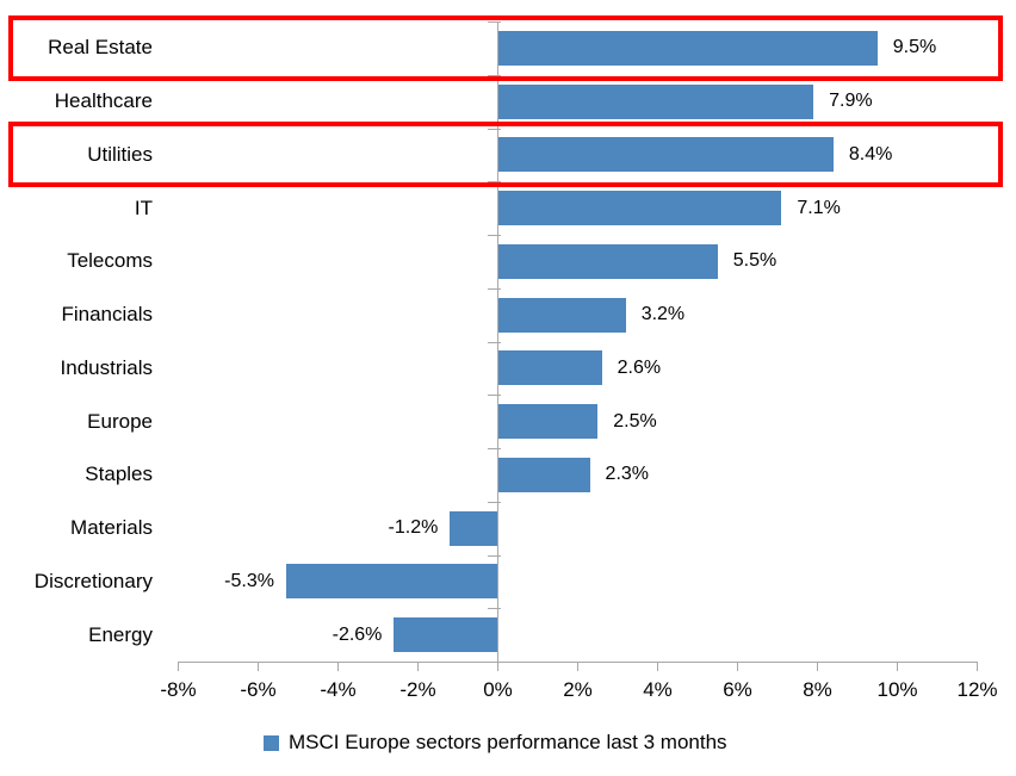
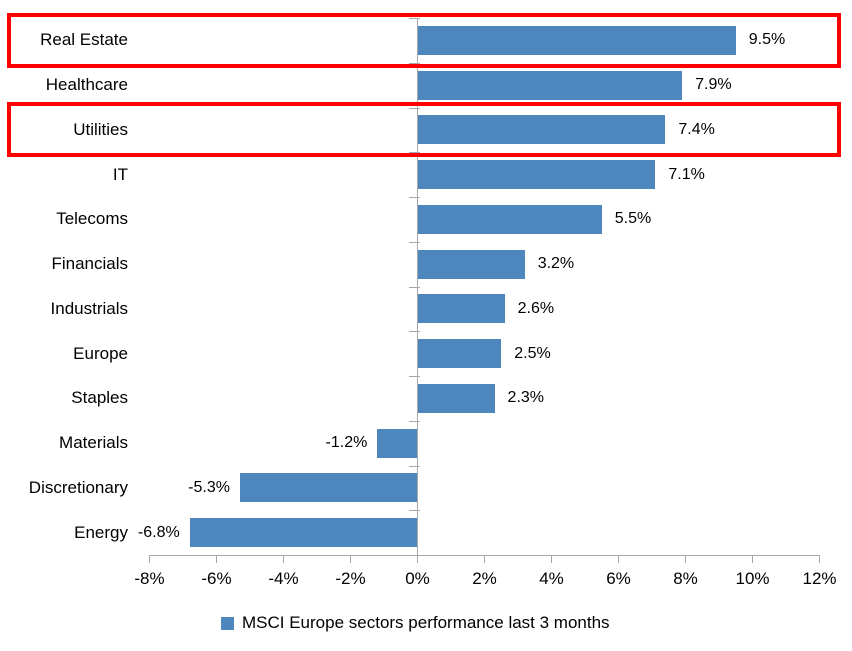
Utilities: 8.4% -> 7.4%
Energy: -2.6% -> -6.8%
